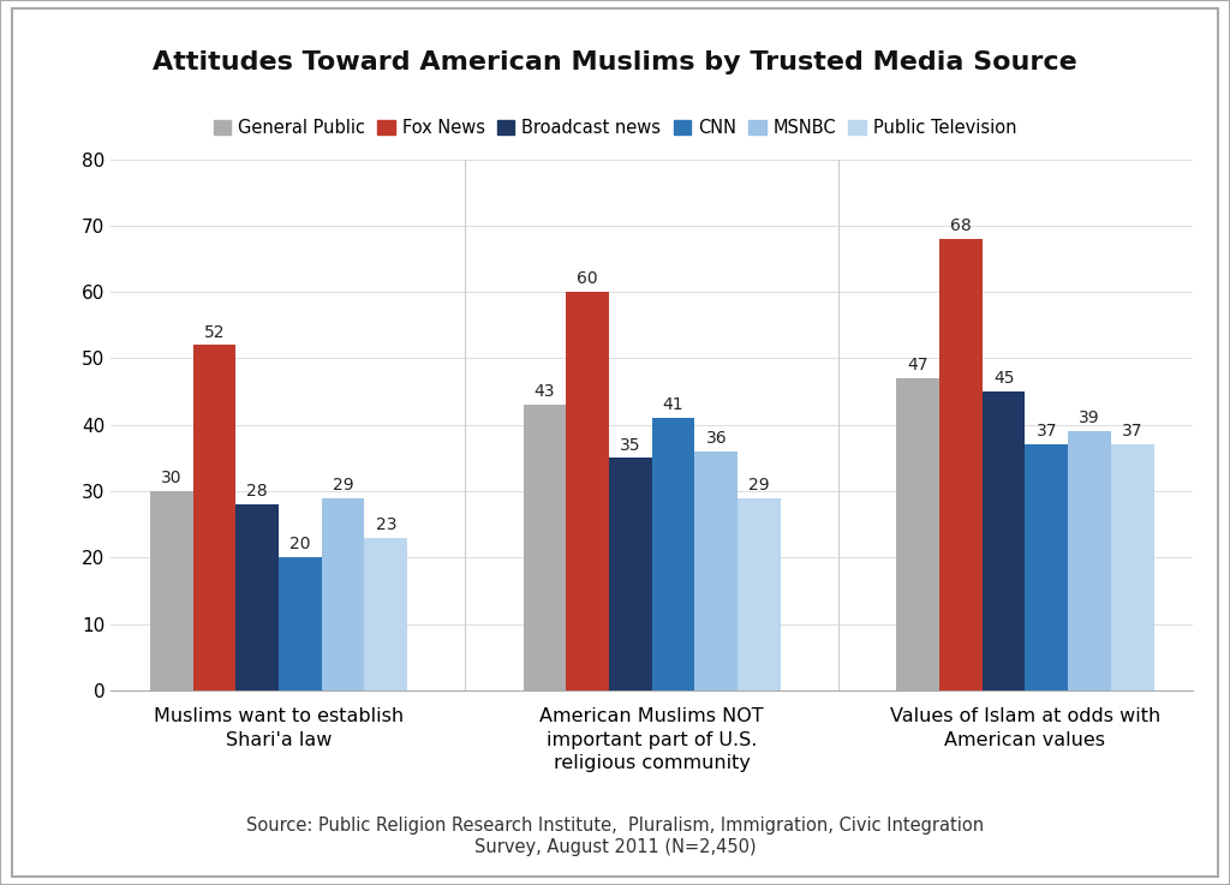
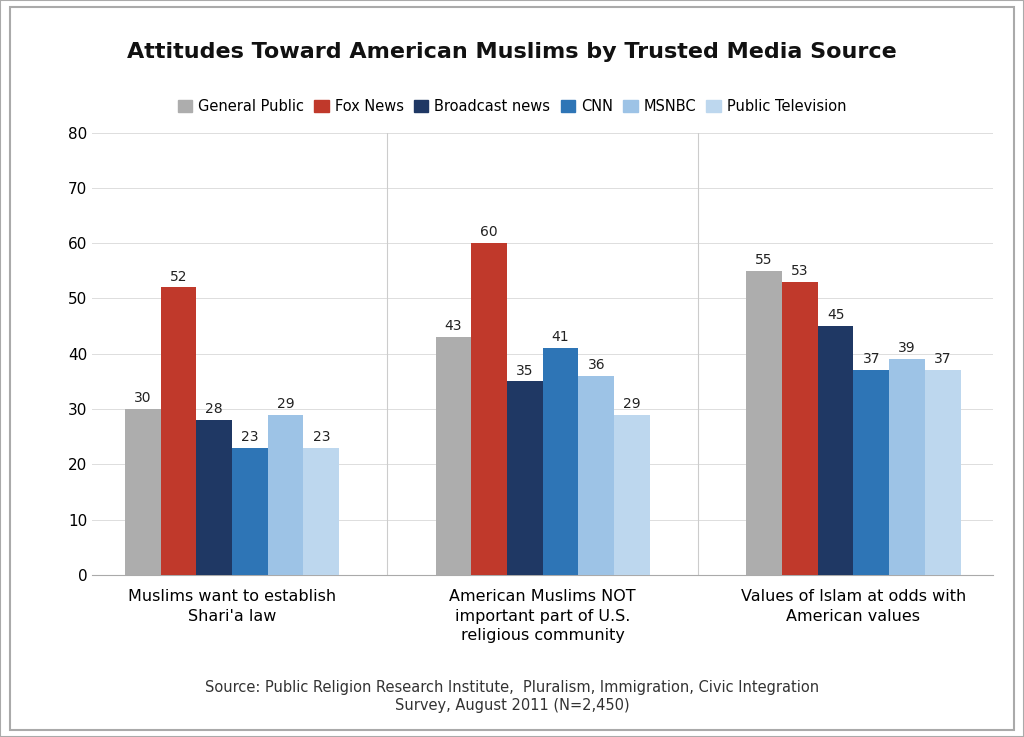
CNN/Muslims want to establish Shari'a law: 20 -> 23
General Public/Values of Islam at odds with American values: 47 -> 55
Fox News/Values of Islam at odds with American values: 68 -> 53
